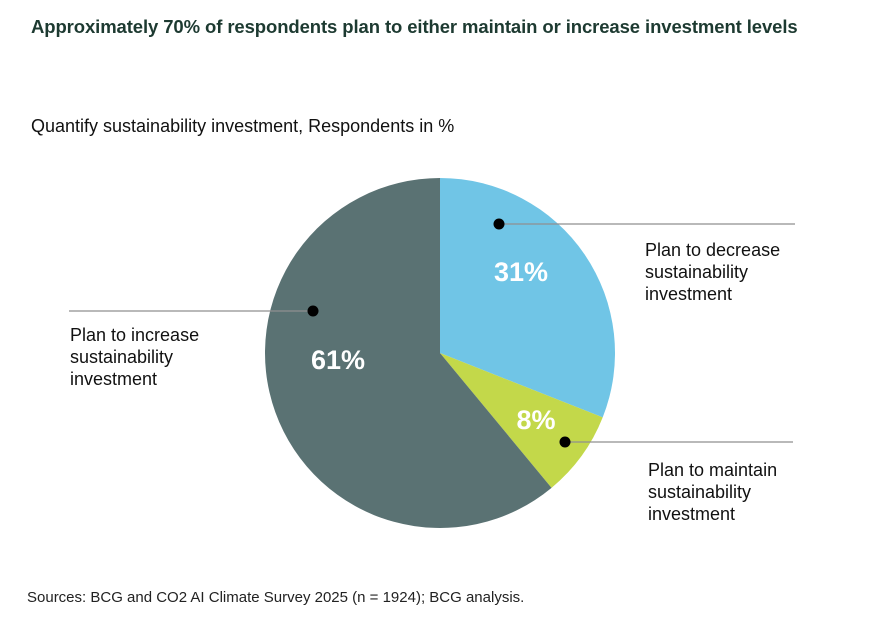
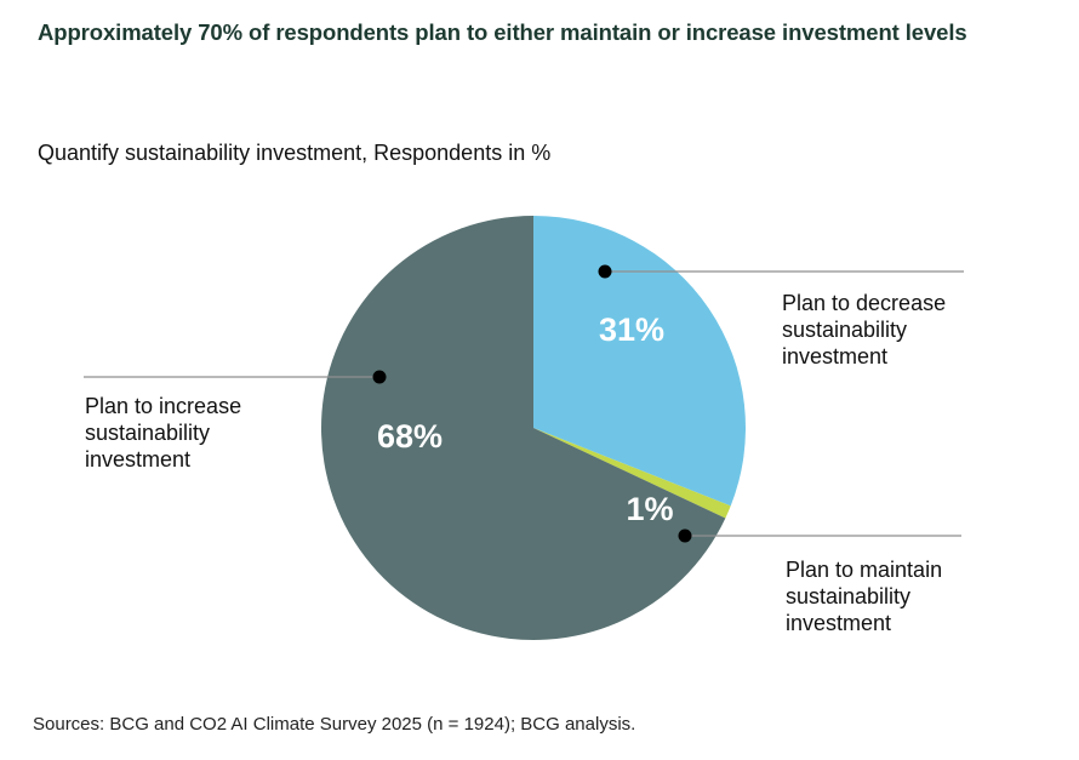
Plan to maintain sustainability investment: 8% -> 1%
Plan to increase sustainability investment: 61% -> 68%
